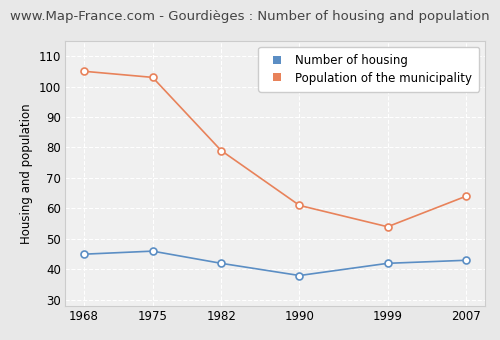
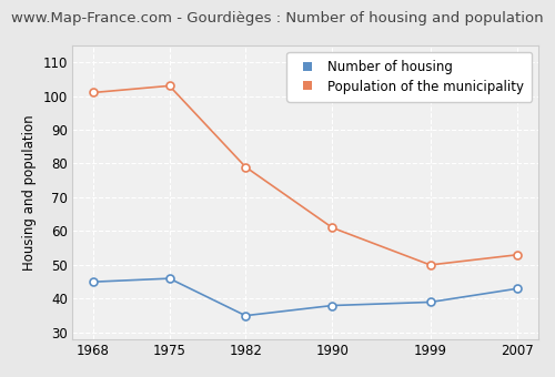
Population of the municipality/1968: 105 -> 101
Number of housing/1982: 42 -> 35
Number of housing/1999: 42 -> 39
Population of the municipality/1999: 54 -> 50
Population of the municipality/2007: 64 -> 53
